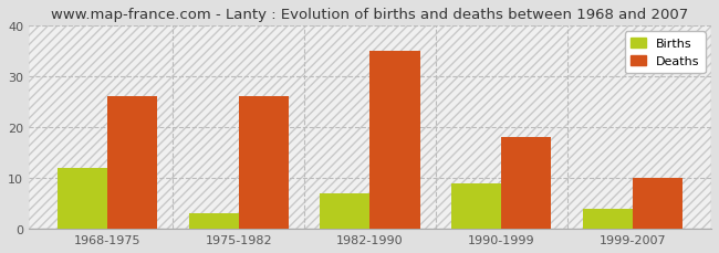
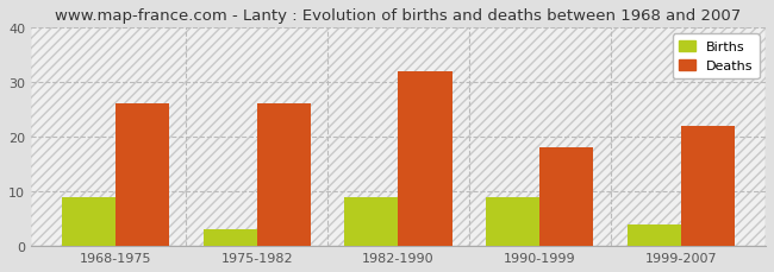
Births/1968-1975: 12 -> 9
Births/1982-1990: 7 -> 9
Deaths/1982-1990: 35 -> 32
Deaths/1999-2007: 10 -> 22
